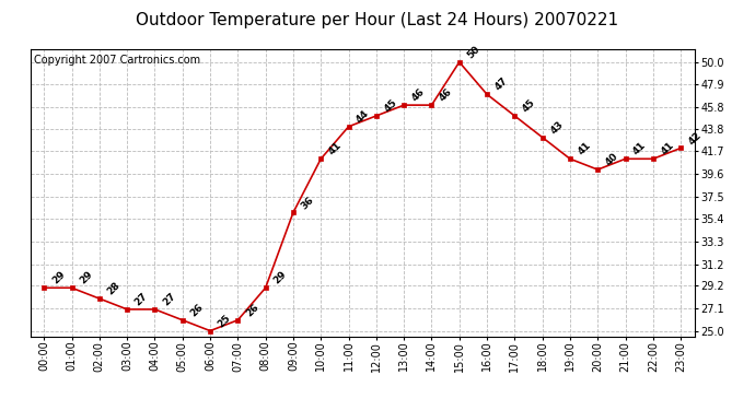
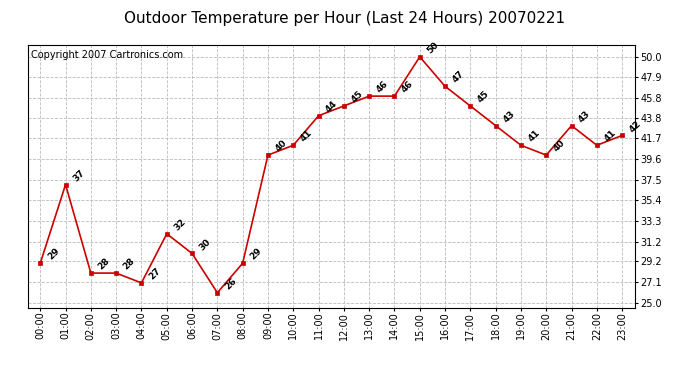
01:00: 29 -> 37
03:00: 27 -> 28
05:00: 26 -> 32
06:00: 25 -> 30
09:00: 36 -> 40
21:00: 41 -> 43
